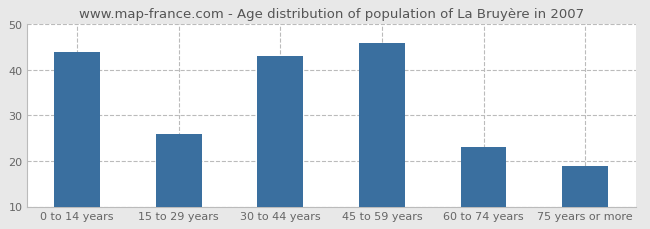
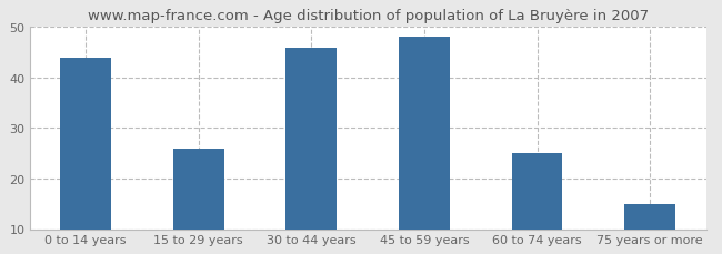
30 to 44 years: 43 -> 46
45 to 59 years: 46 -> 48
60 to 74 years: 23 -> 25
75 years or more: 19 -> 15
